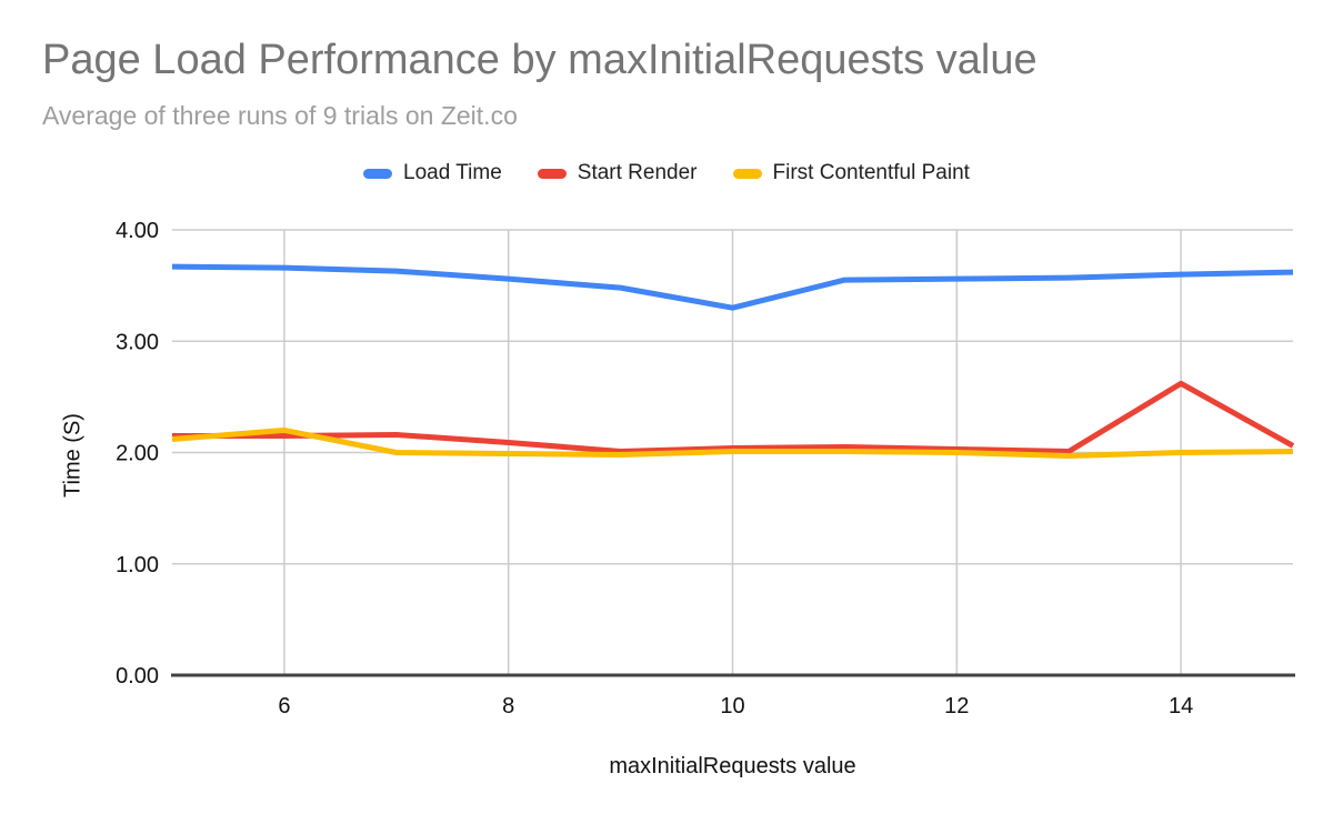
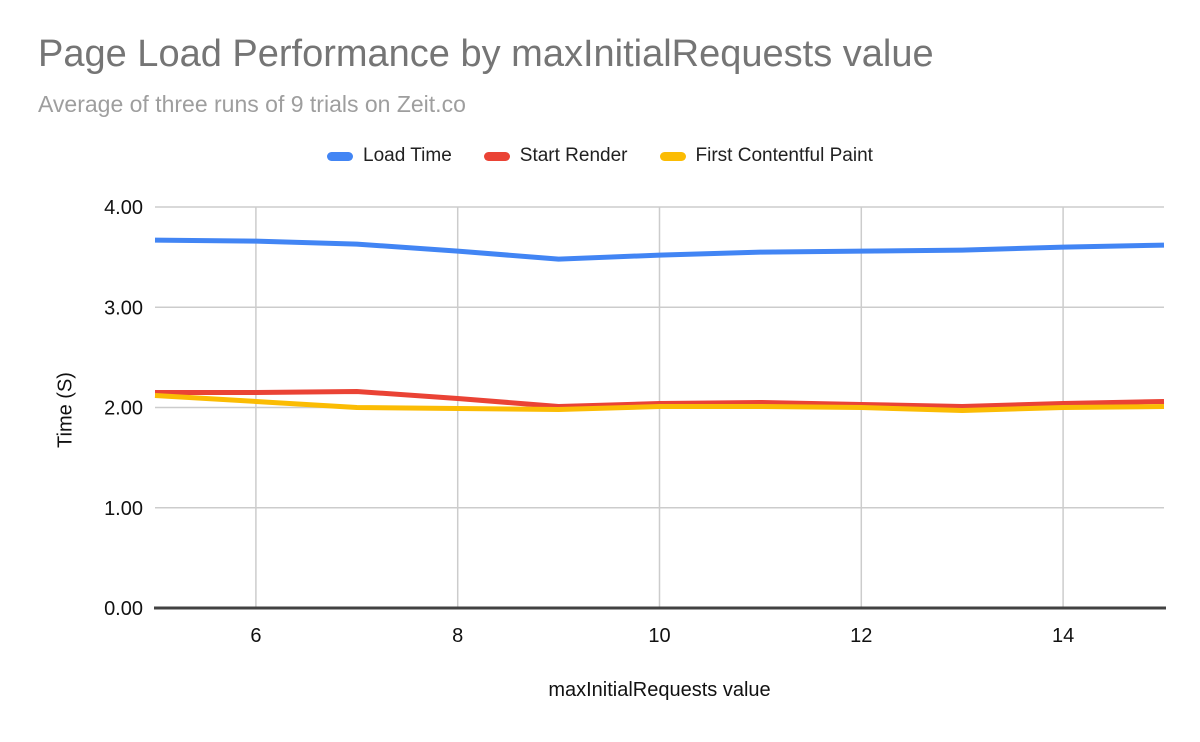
First Contentful Paint/6: 2.20 -> 2.06
Load Time/10: 3.30 -> 3.52
Start Render/14: 2.62 -> 2.04
